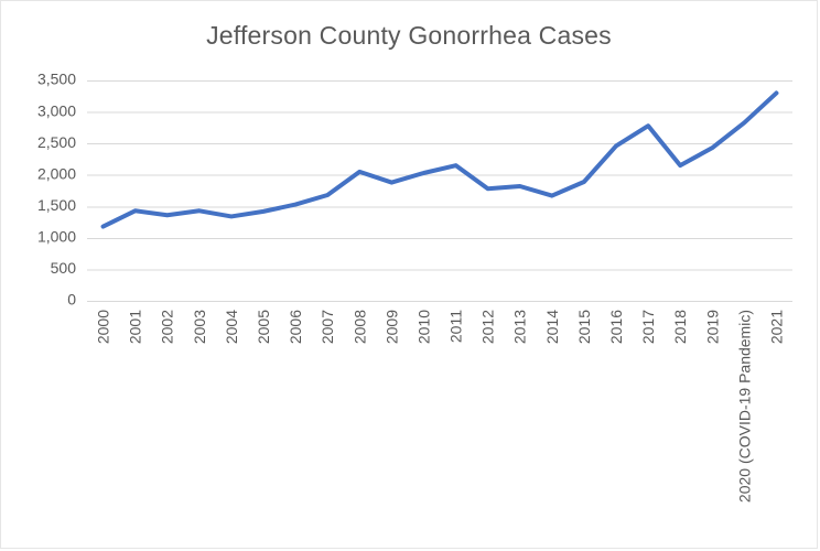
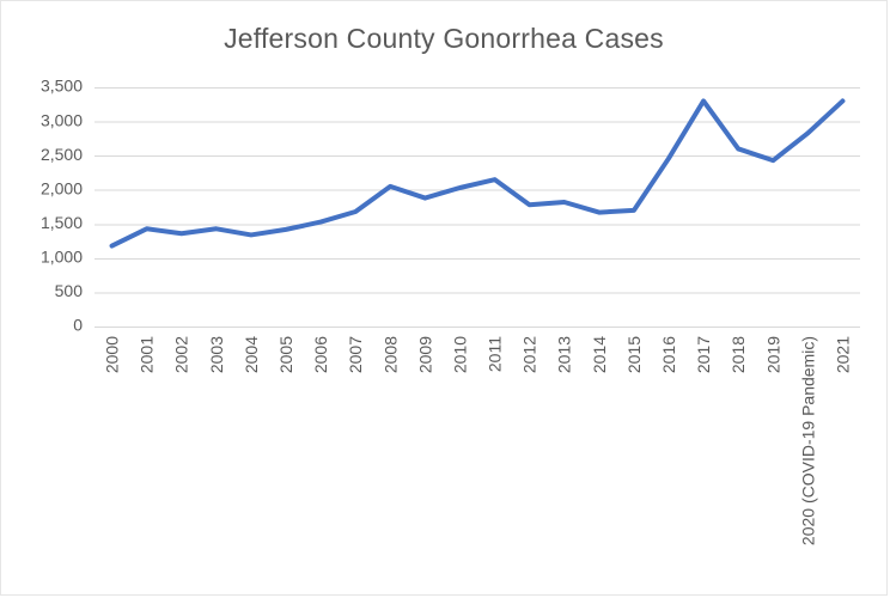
2015: 1900 -> 1700
2017: 2800 -> 3300
2018: 2200 -> 2600
